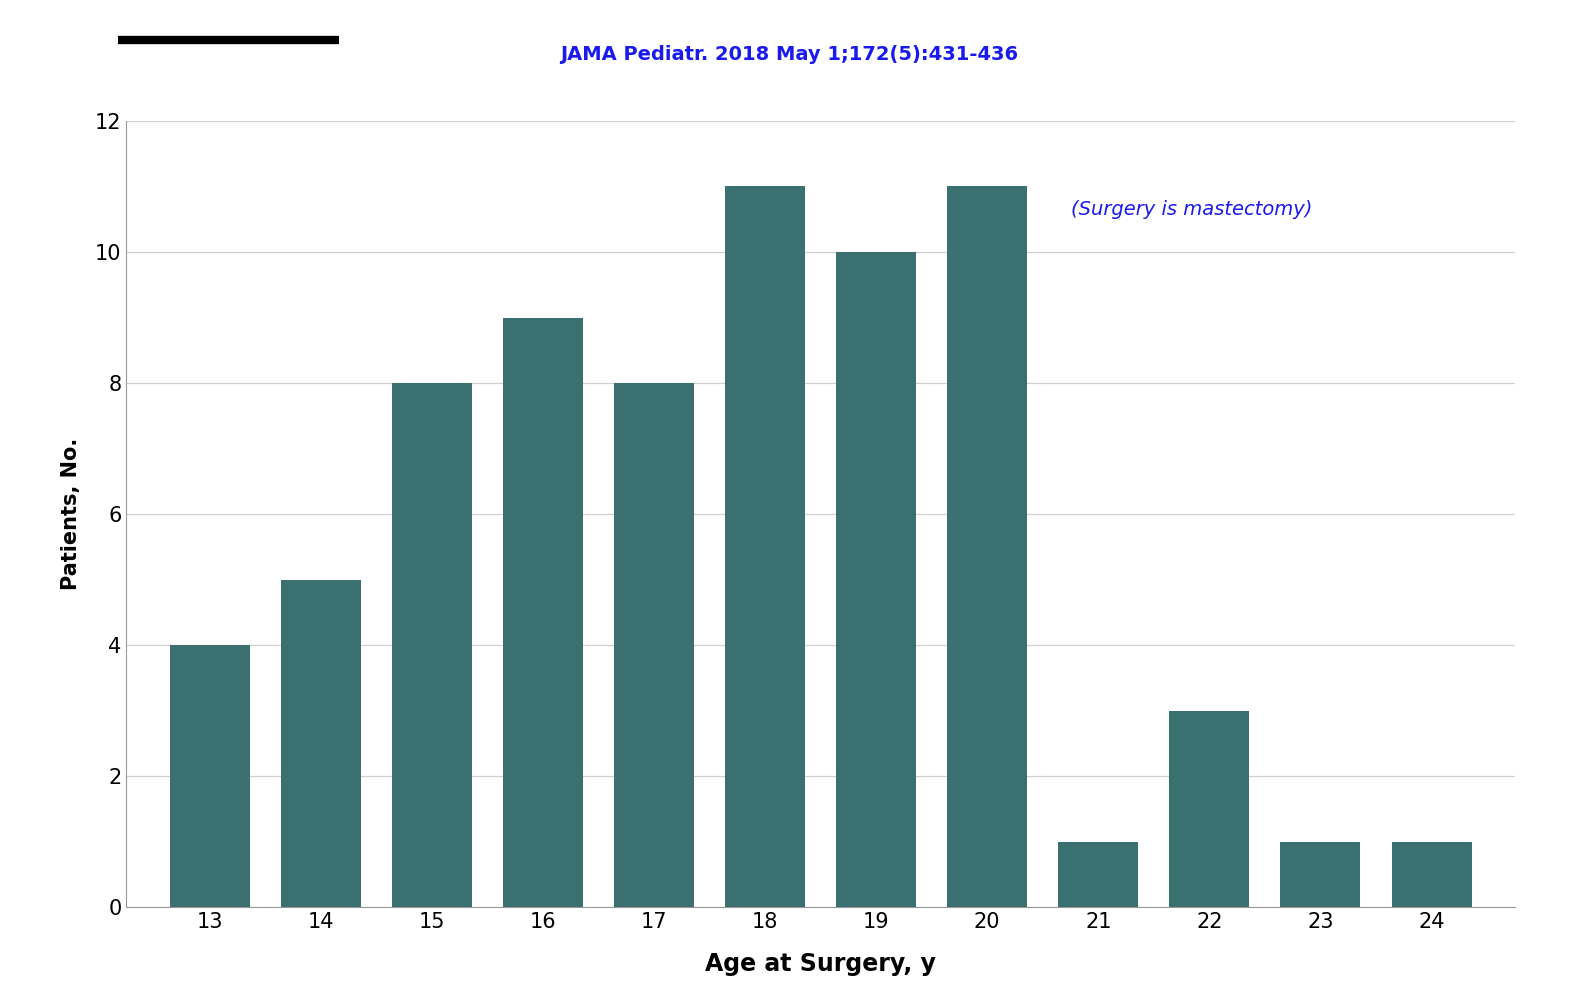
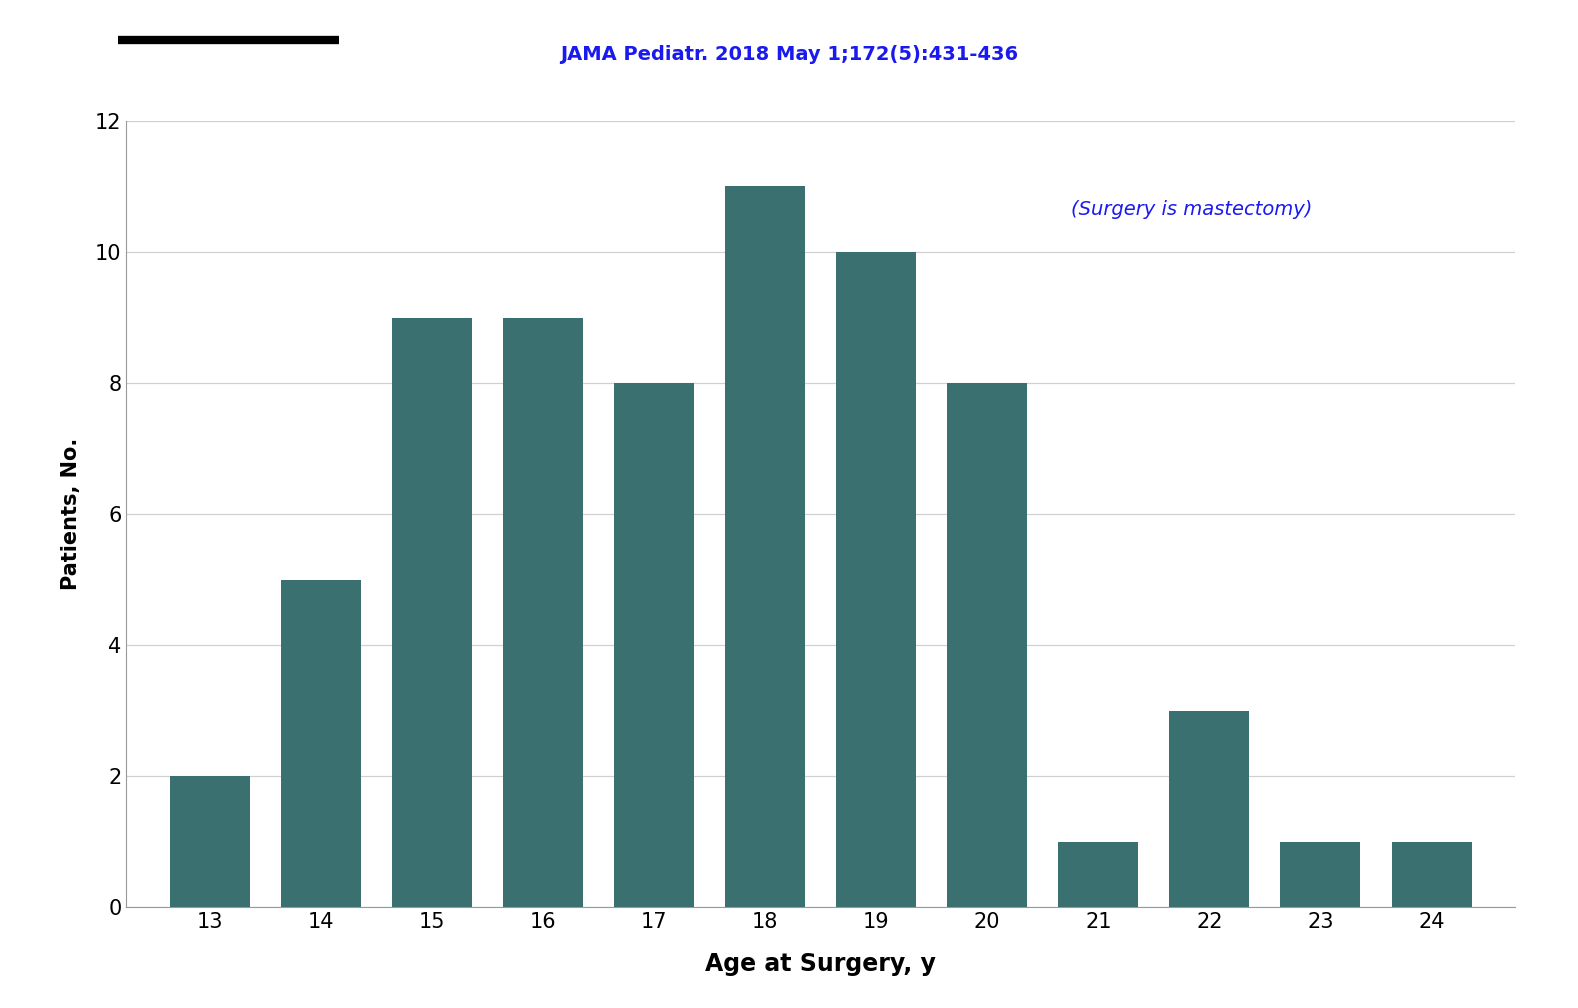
13: 4 -> 2
15: 8 -> 9
20: 11 -> 8
